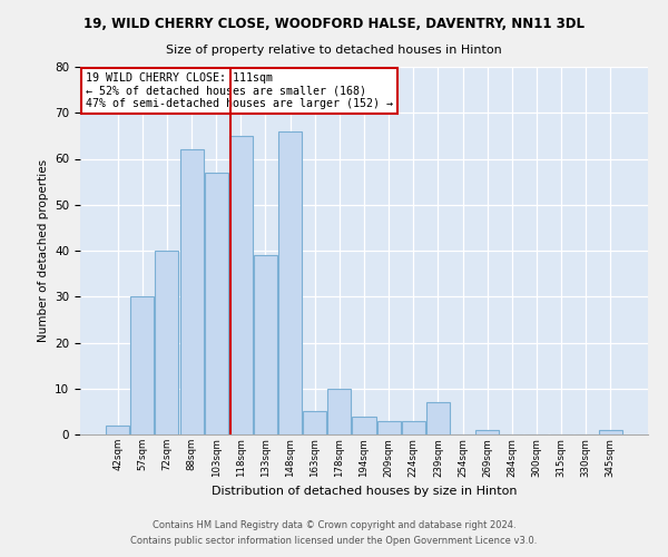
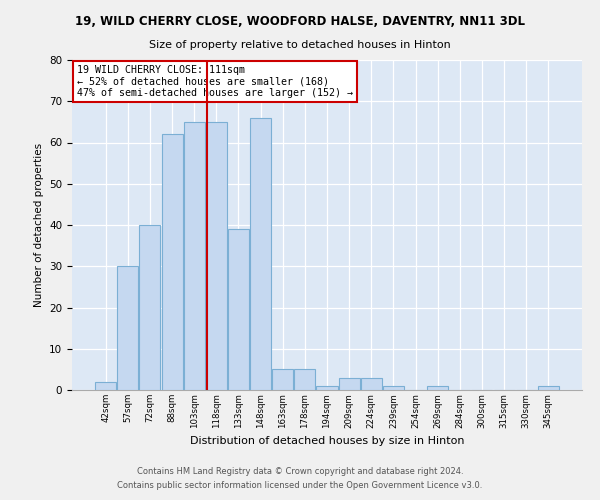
103sqm: 57 -> 65
178sqm: 10 -> 5
194sqm: 4 -> 1
239sqm: 7 -> 1
